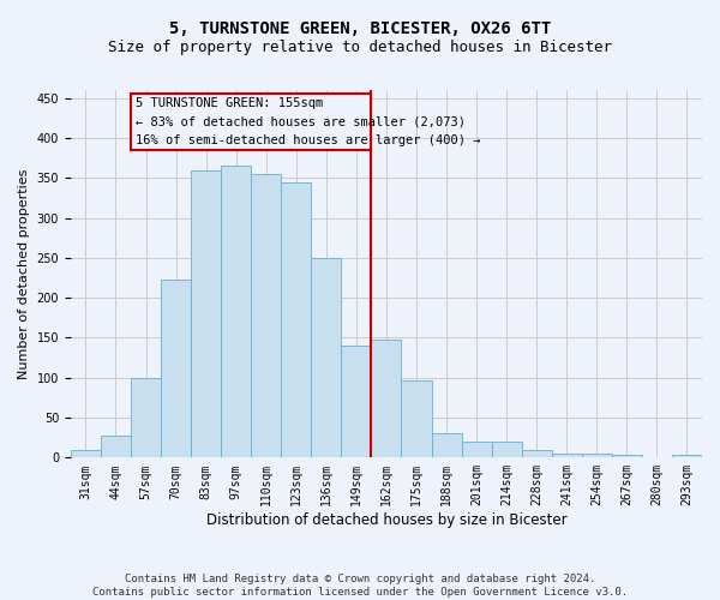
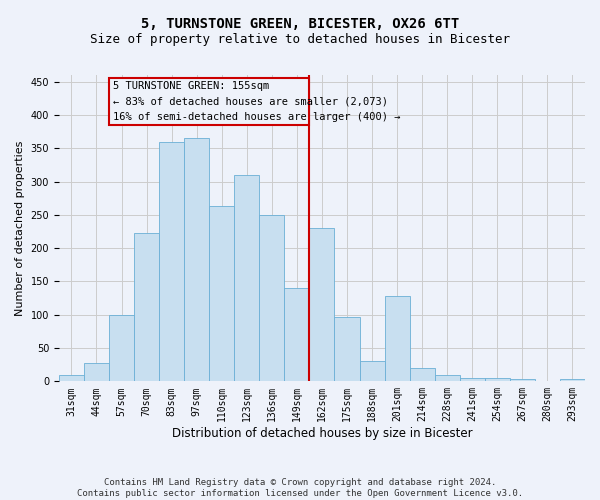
110sqm: 355 -> 264
123sqm: 345 -> 310
162sqm: 148 -> 230
201sqm: 20 -> 128
